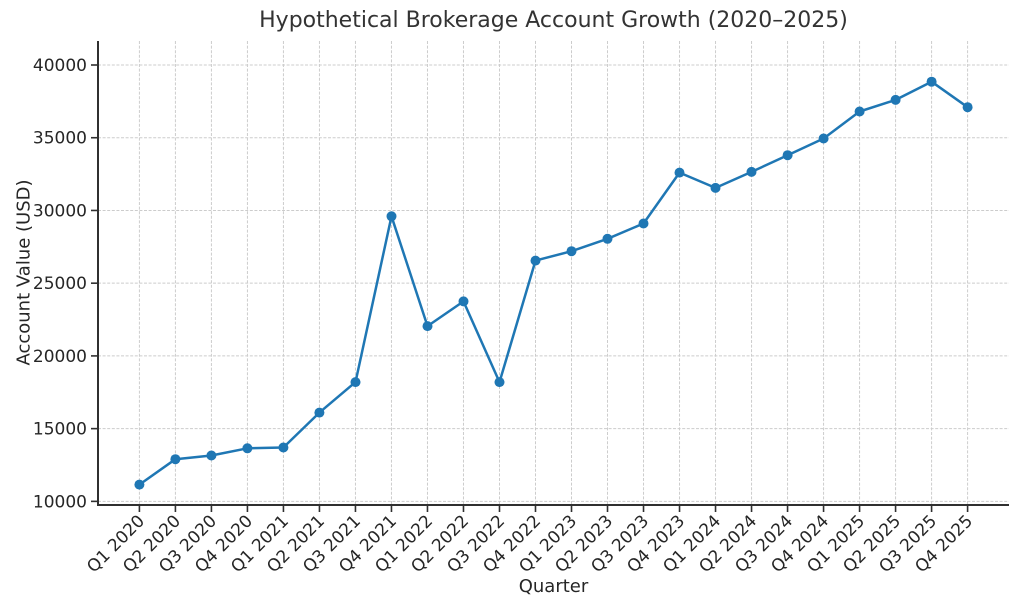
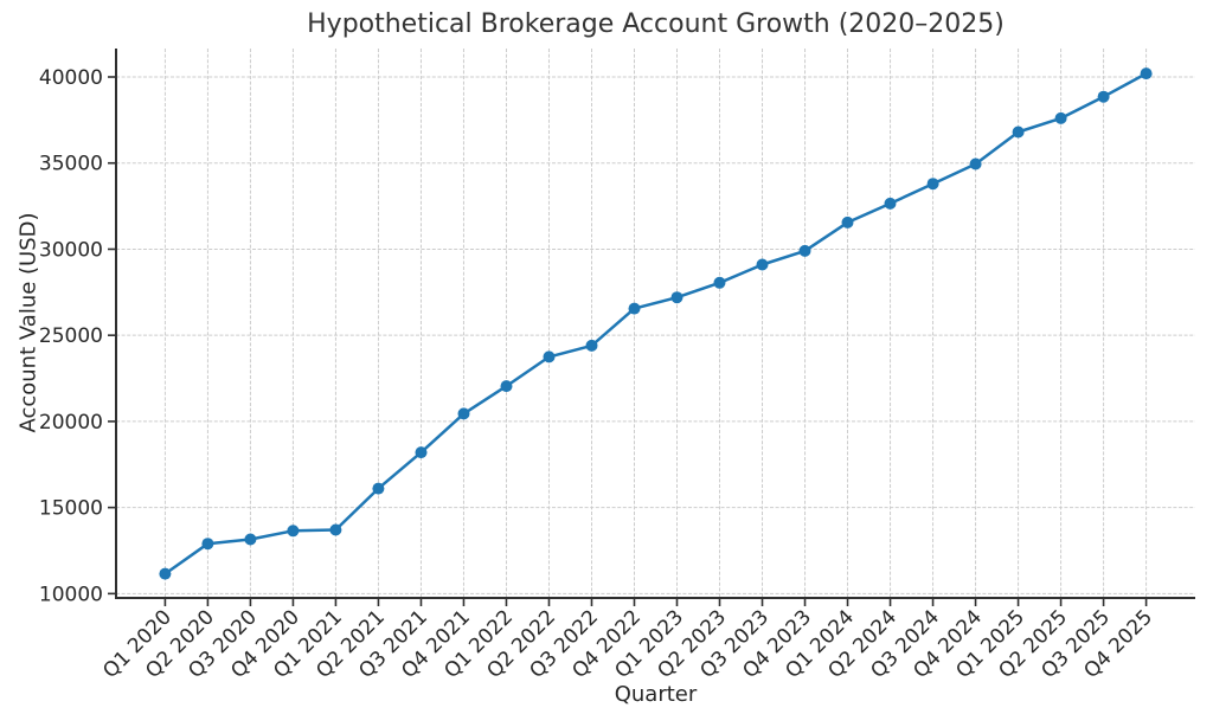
Q4 2021: 29600 -> 20400
Q3 2022: 18200 -> 24400
Q4 2023: 32600 -> 29900
Q4 2025: 37100 -> 40200
